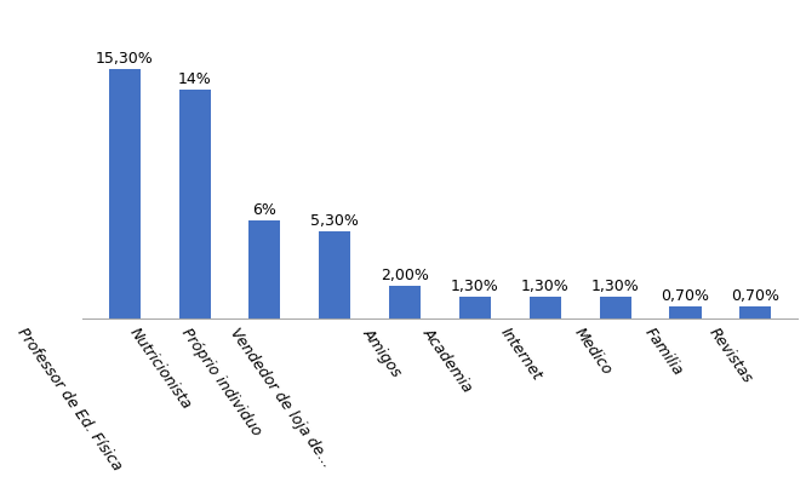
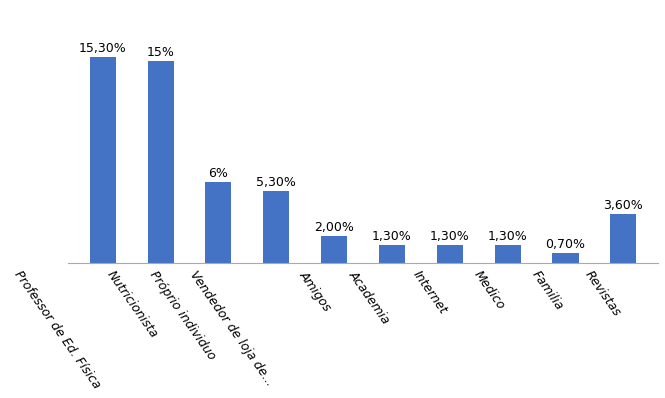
Nutricionista: 14% -> 15%
Revistas: 0,70% -> 3,60%
